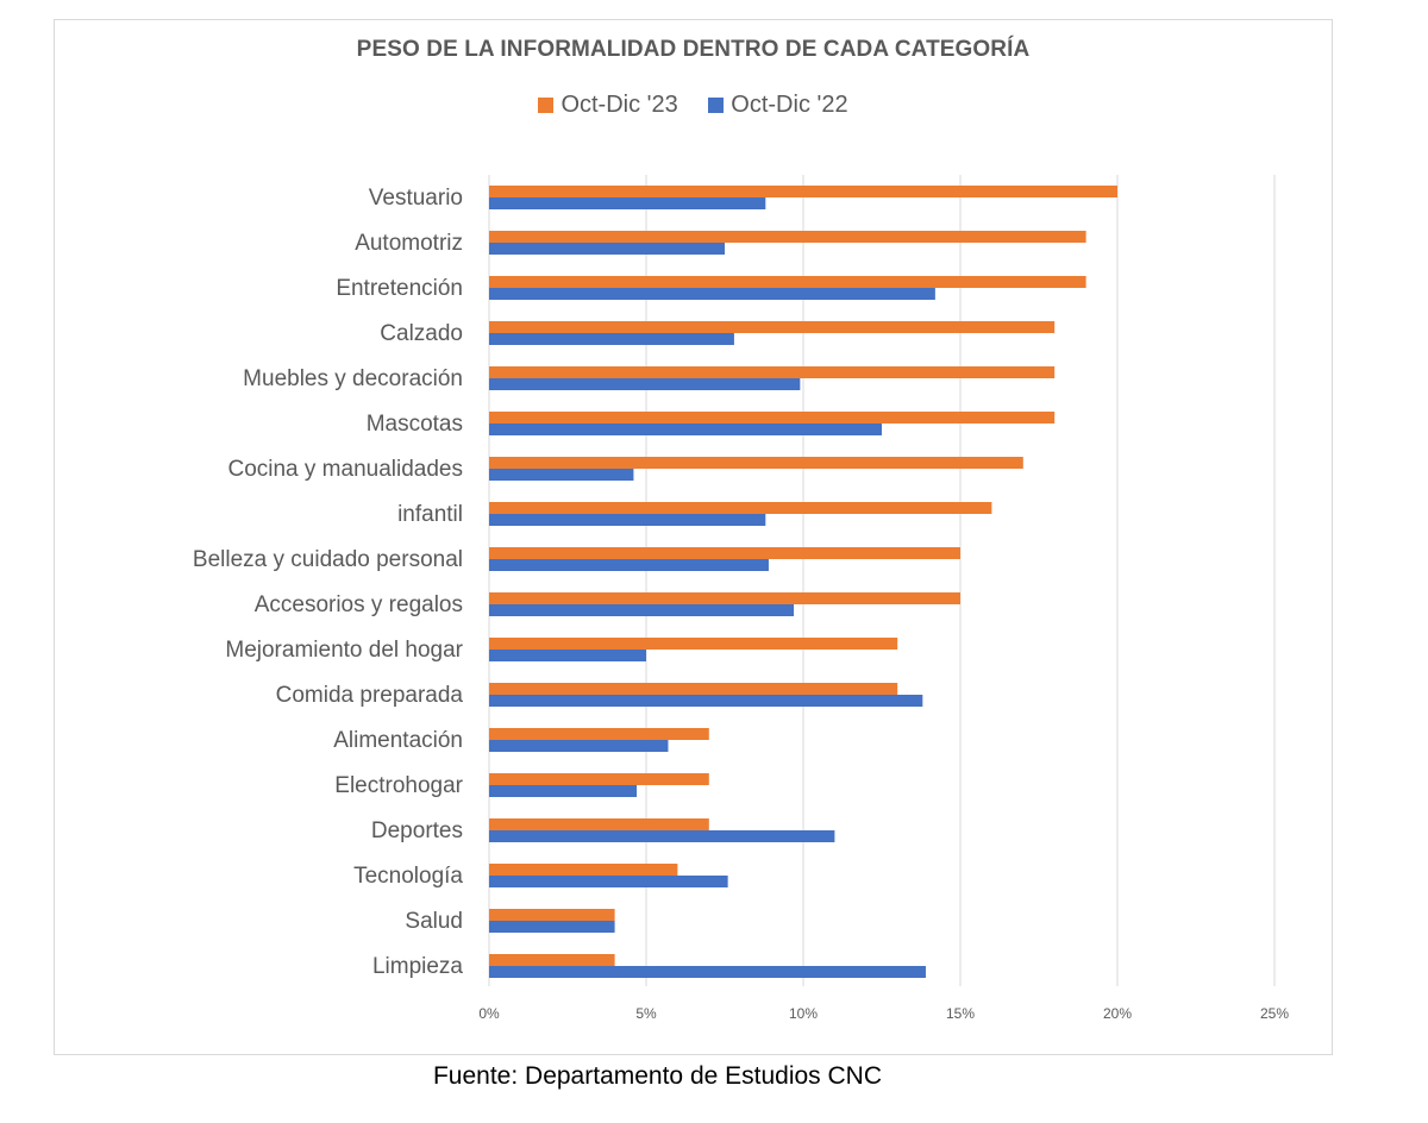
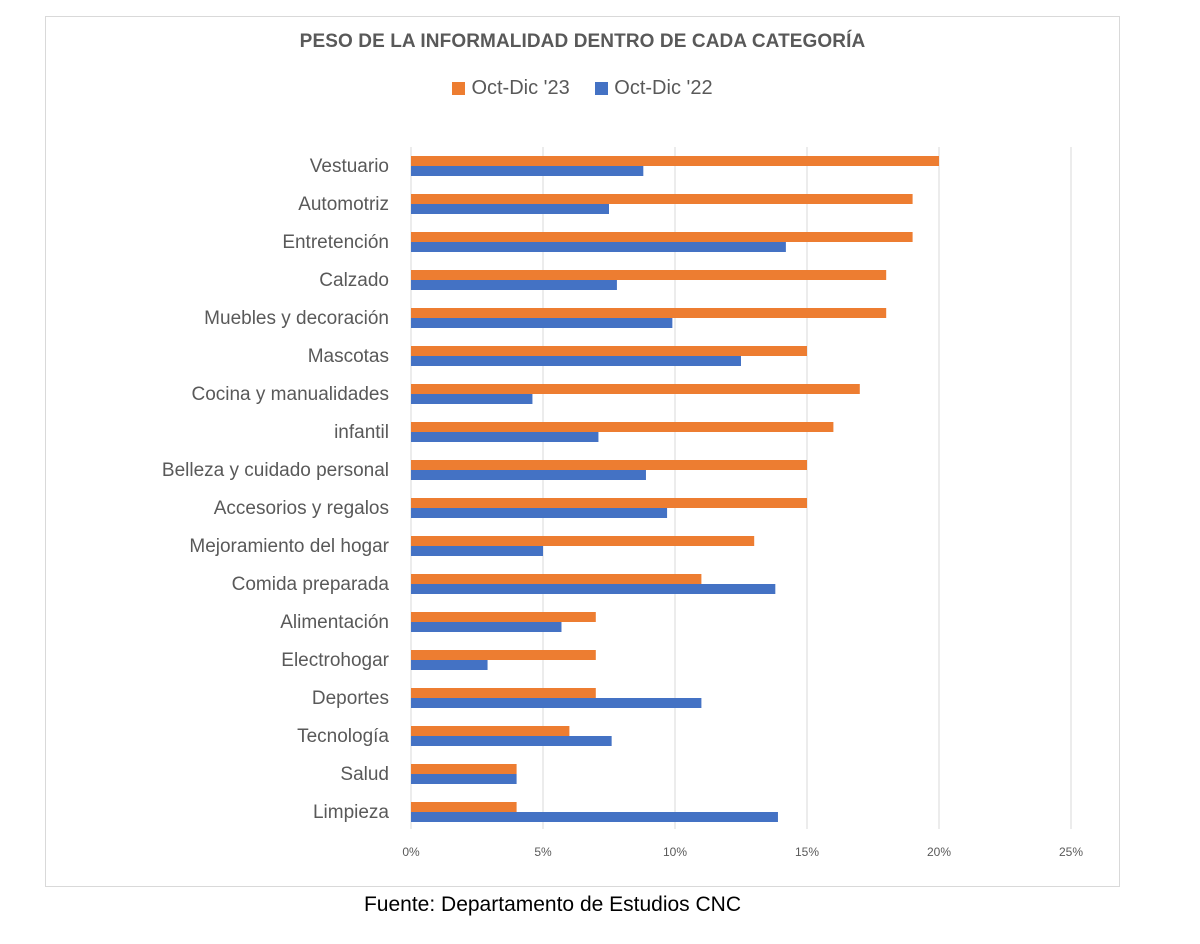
Oct-Dic '23/Mascotas: 18% -> 15%
Oct-Dic '22/infantil: 8.8% -> 7.1%
Oct-Dic '23/Comida preparada: 13% -> 11%
Oct-Dic '22/Electrohogar: 4.7% -> 2.9%
